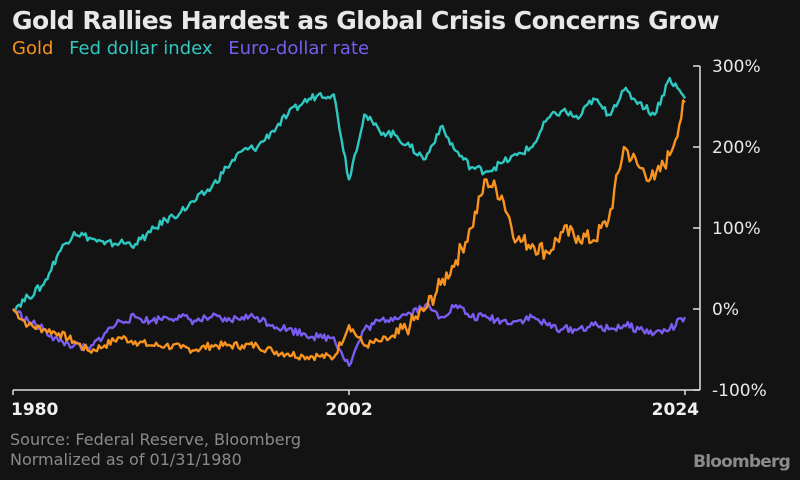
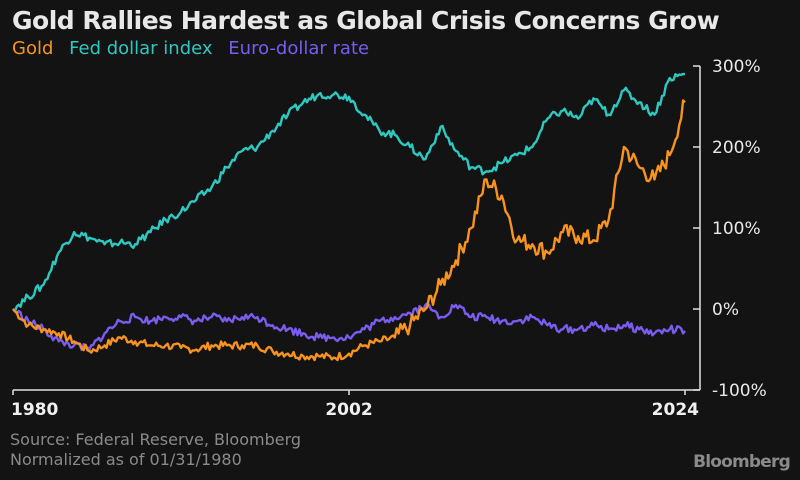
Gold/2002: -20% -> -60%
Fed dollar index/2002: 160% -> 260%
Euro-dollar rate/2002: -70% -> -40%
Fed dollar index/2024: 260% -> 290%
Euro-dollar rate/2024: -10% -> -30%
